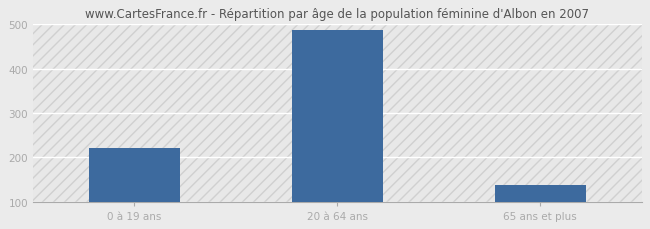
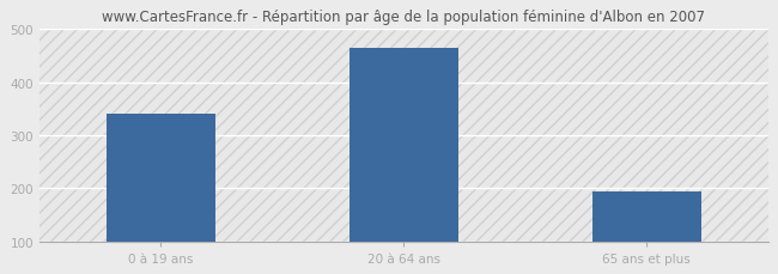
0 à 19 ans: 222 -> 340
20 à 64 ans: 487 -> 465
65 ans et plus: 138 -> 195
